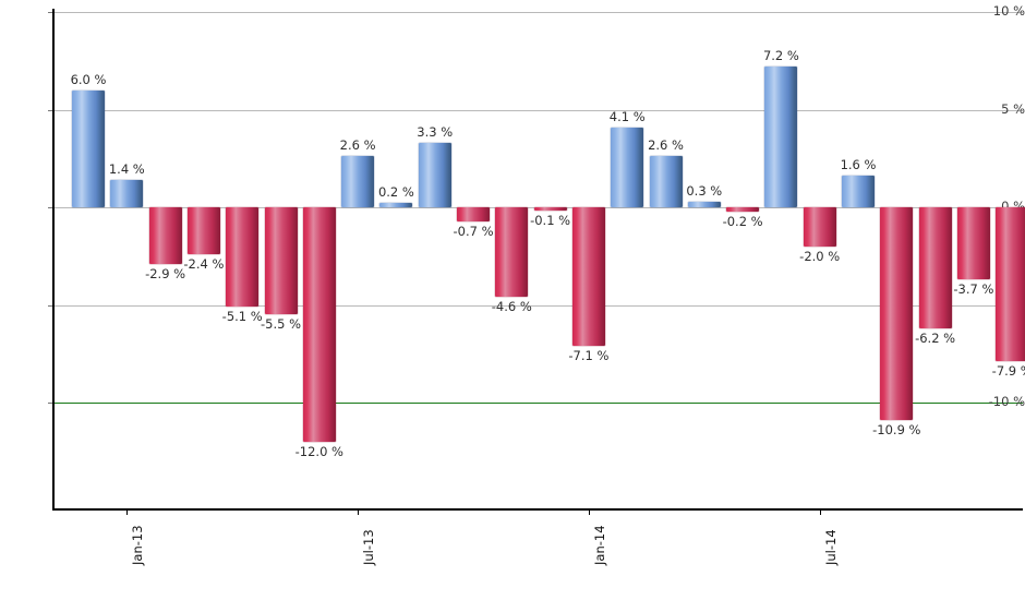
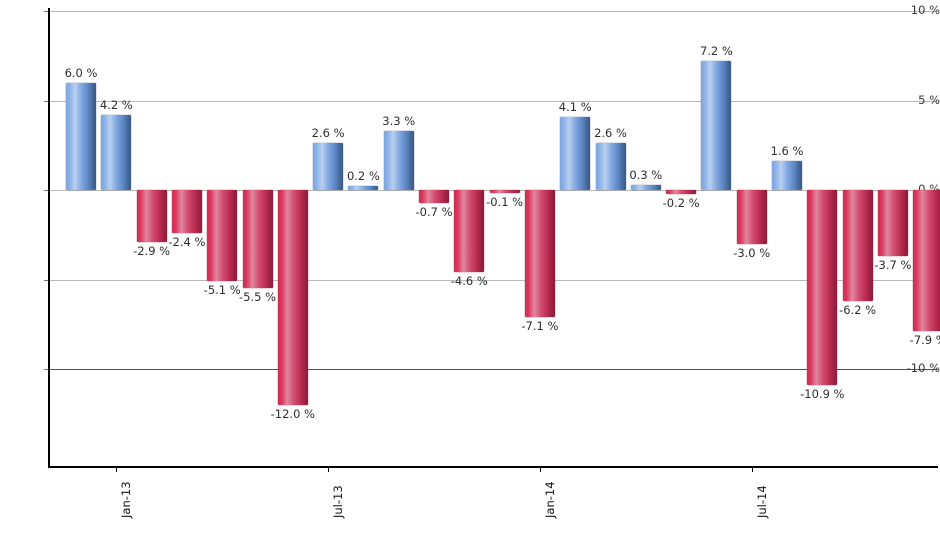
Jan-13: 1.4 -> 4.2
Jul-14: -2.0 -> -3.0
